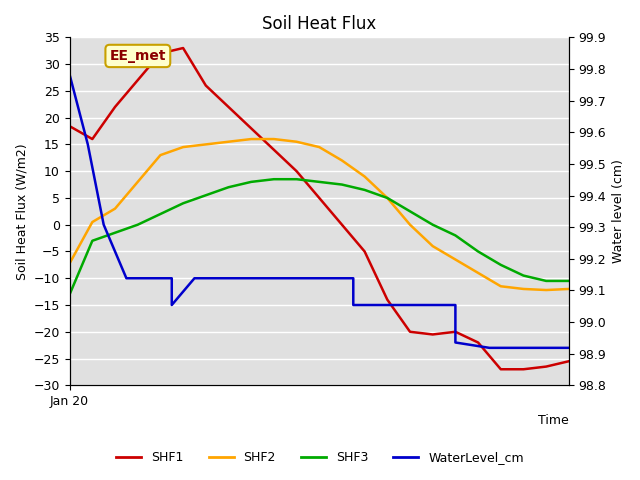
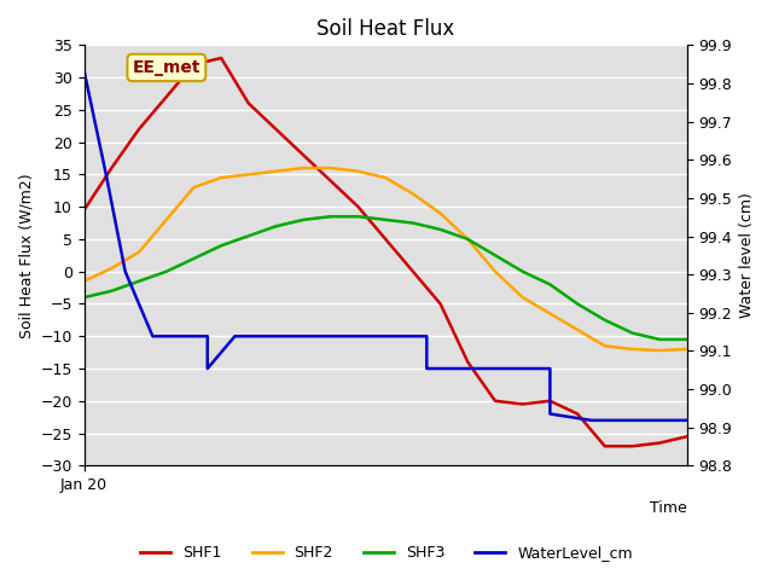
SHF1/Jan 20: 18.4 -> 9.5
SHF2/Jan 20: -7.2 -> -1.5
SHF3/Jan 20: -13.0 -> -4.0
WaterLevel_cm/Jan 20: 28 -> 31
